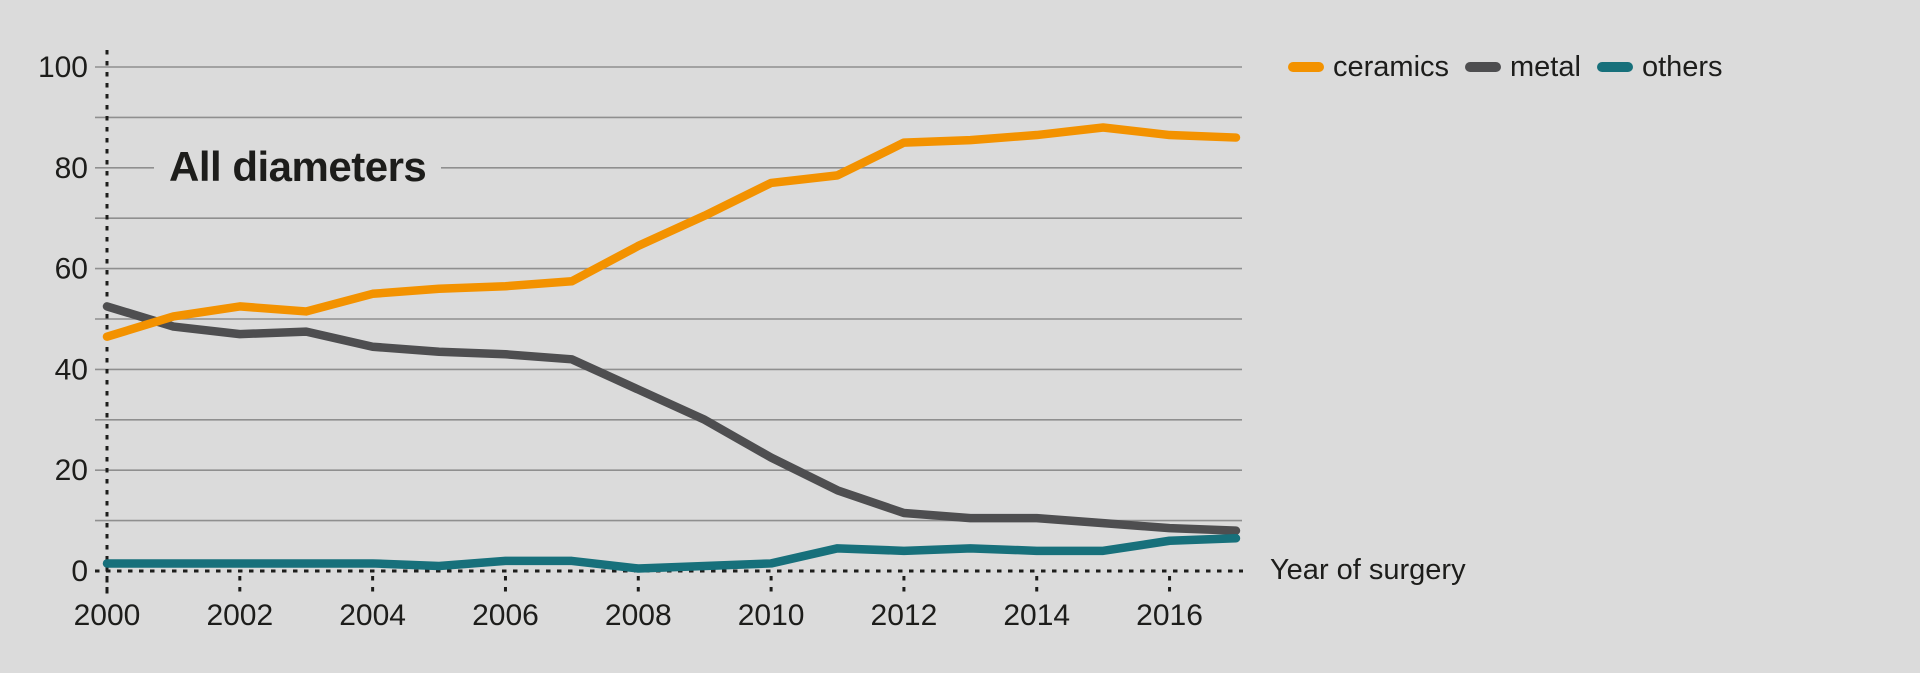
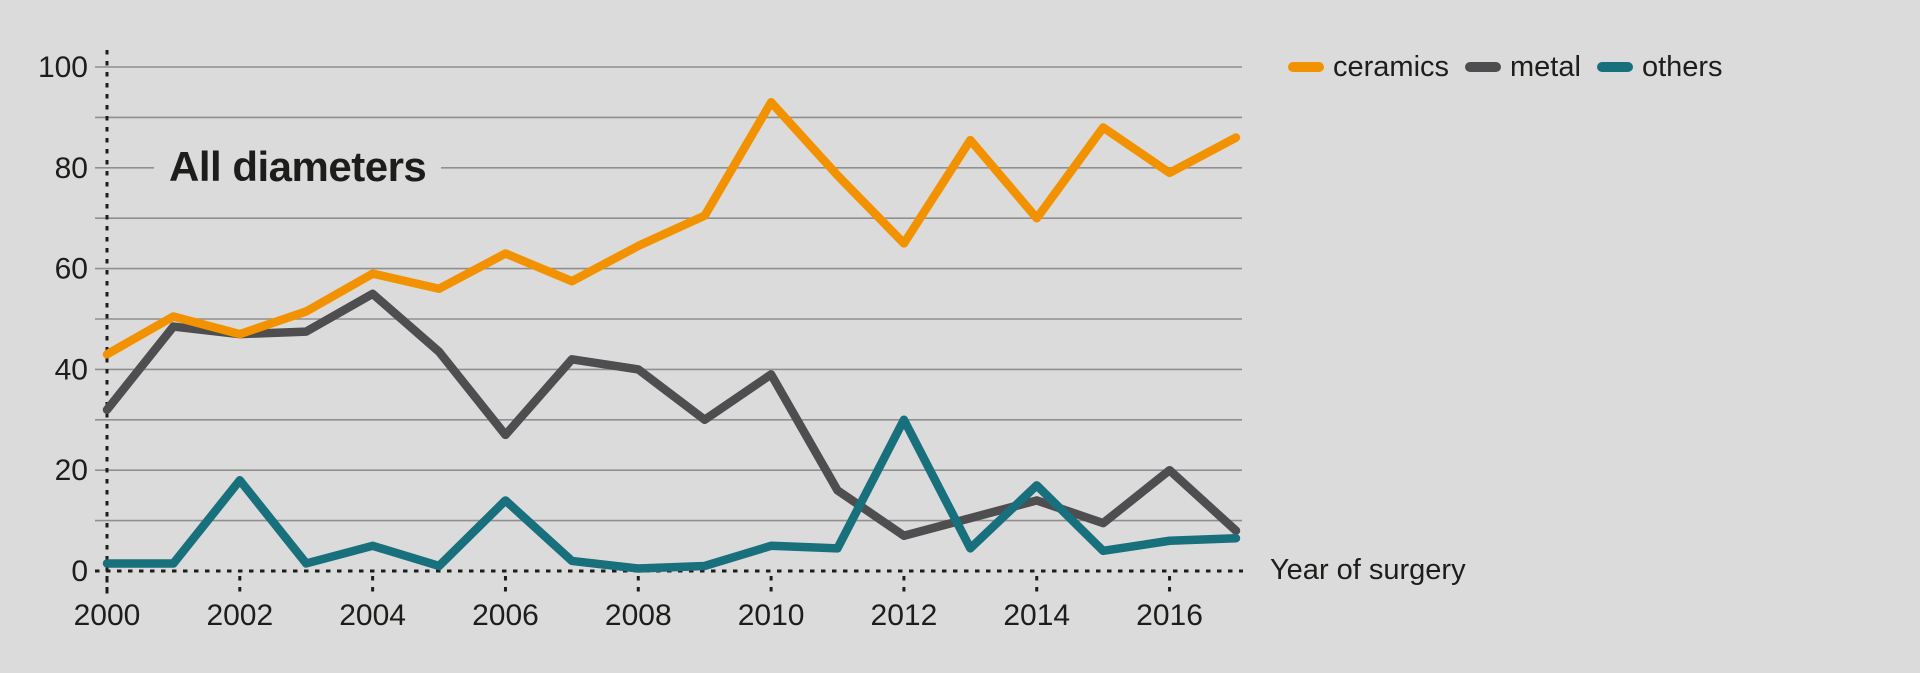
ceramics/2000: 46 -> 43
metal/2000: 52 -> 32
ceramics/2002: 52 -> 47
others/2002: 2 -> 18
ceramics/2004: 55 -> 59
metal/2004: 44 -> 55
others/2004: 2 -> 5
ceramics/2006: 56 -> 63
metal/2006: 43 -> 27
others/2006: 2 -> 14
metal/2008: 36 -> 40
ceramics/2010: 77 -> 93
metal/2010: 22 -> 39
others/2010: 2 -> 5
ceramics/2012: 85 -> 65
metal/2012: 12 -> 7
others/2012: 4 -> 30
ceramics/2014: 86 -> 70
metal/2014: 10 -> 14
others/2014: 4 -> 17
ceramics/2016: 86 -> 79
metal/2016: 8 -> 20
